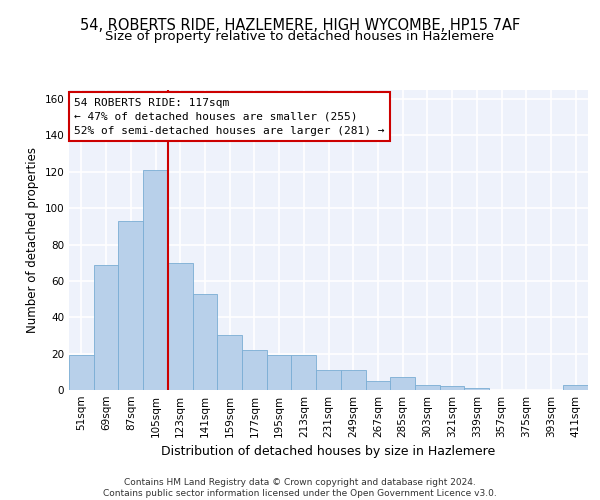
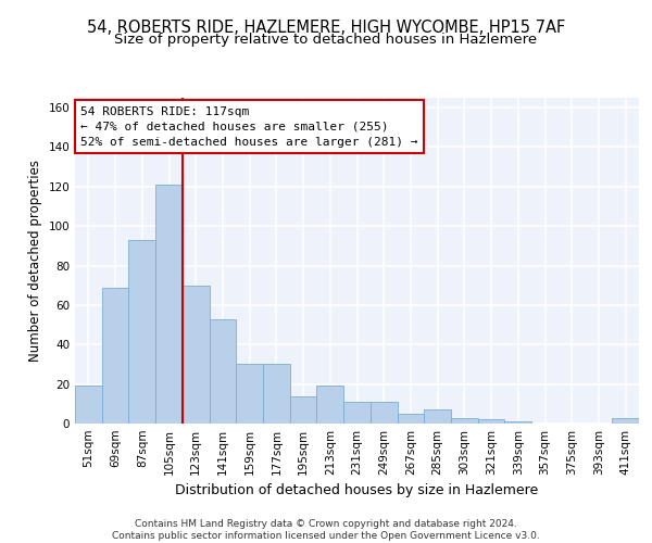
177sqm: 22 -> 30
195sqm: 19 -> 14
